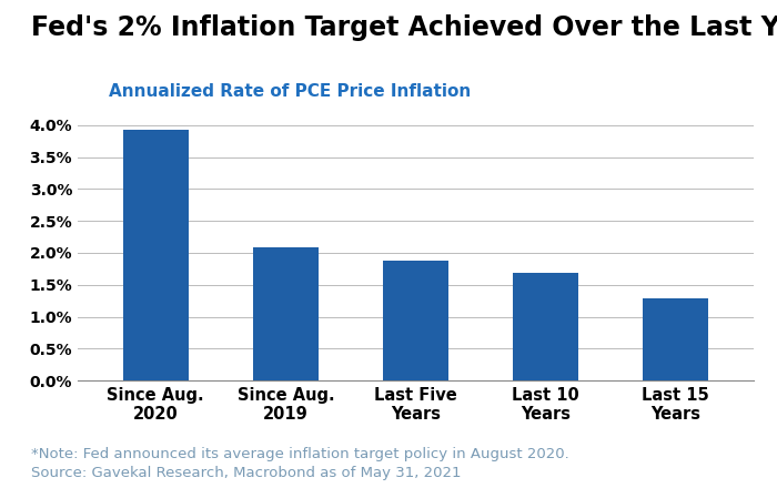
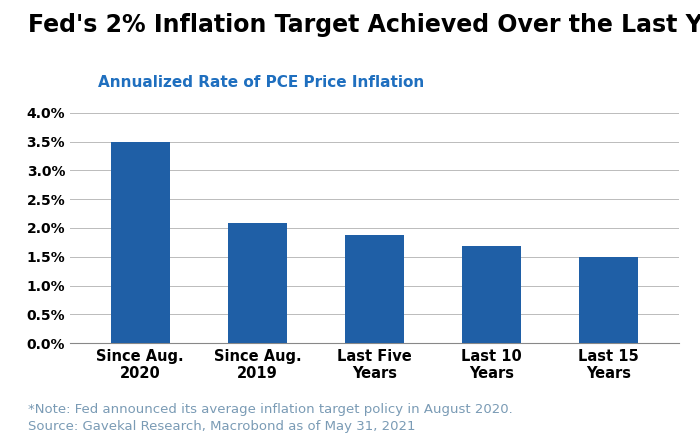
Since Aug. 2020: 3.92% -> 3.50%
Last 15 Years: 1.28% -> 1.49%
